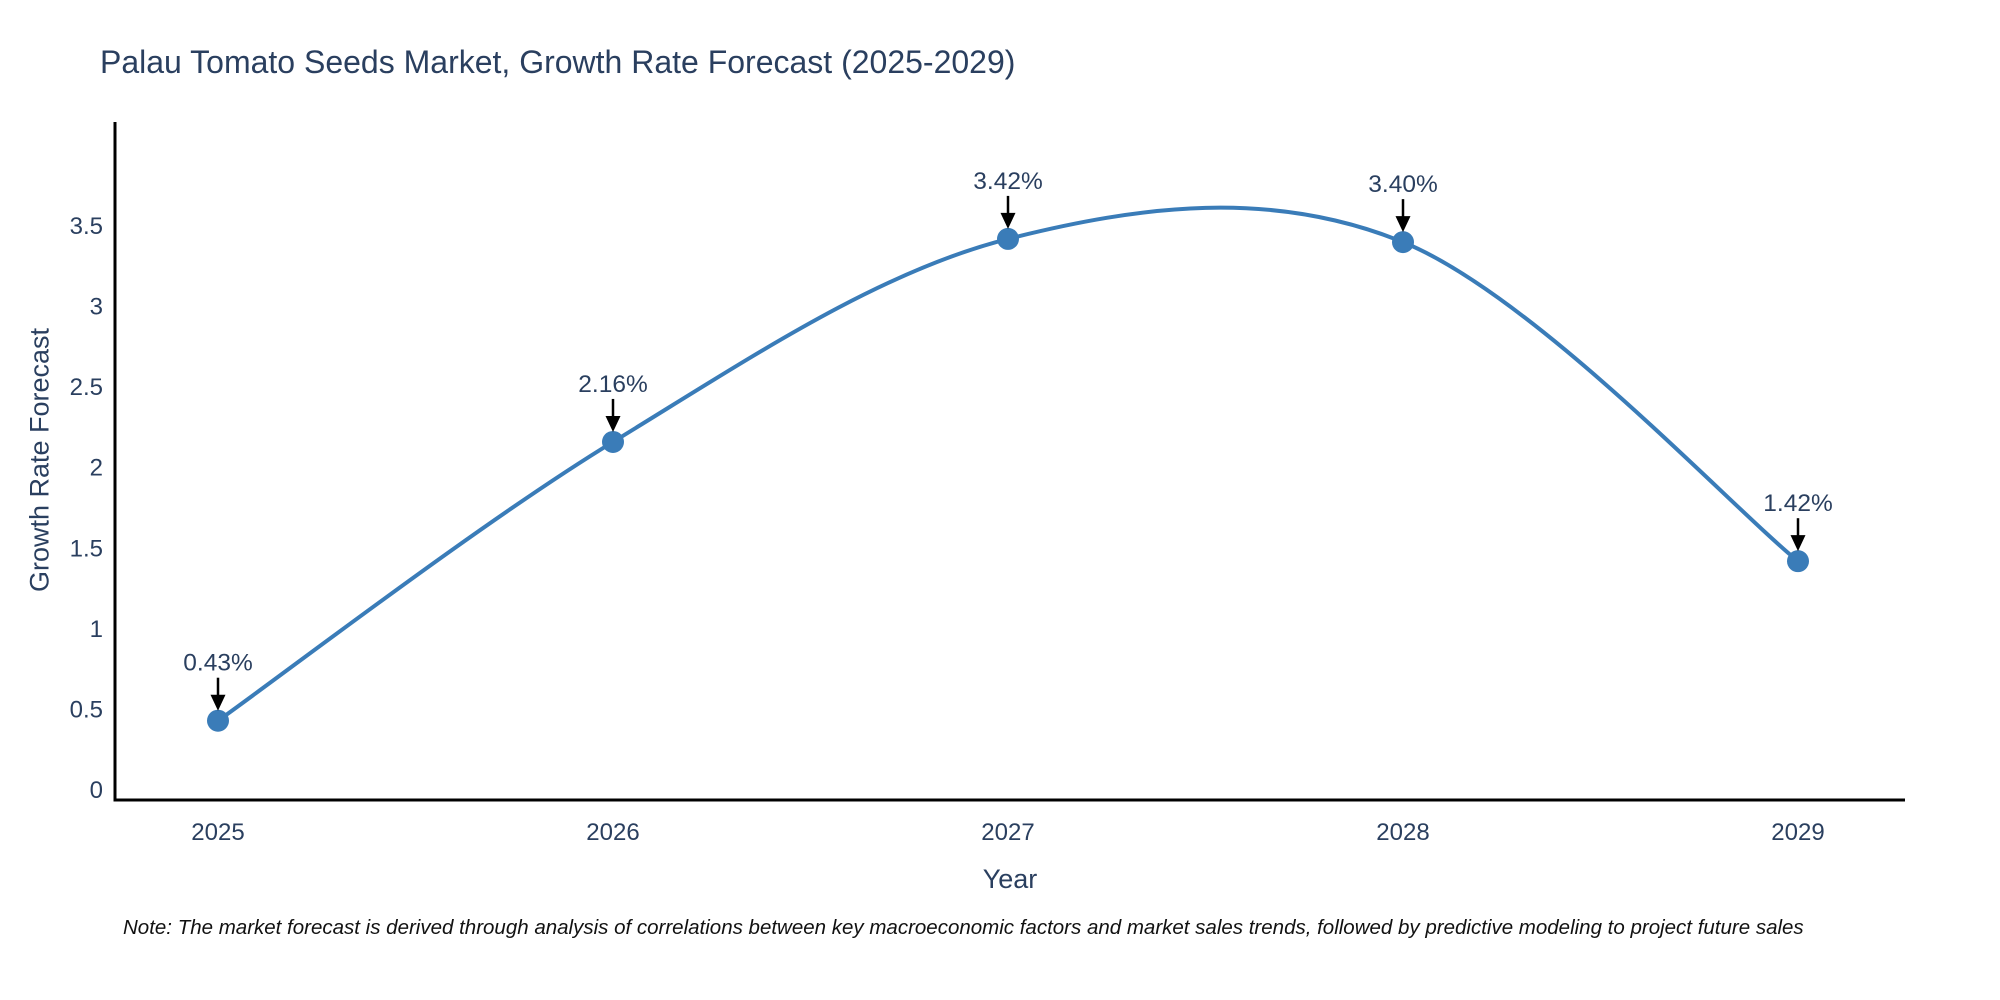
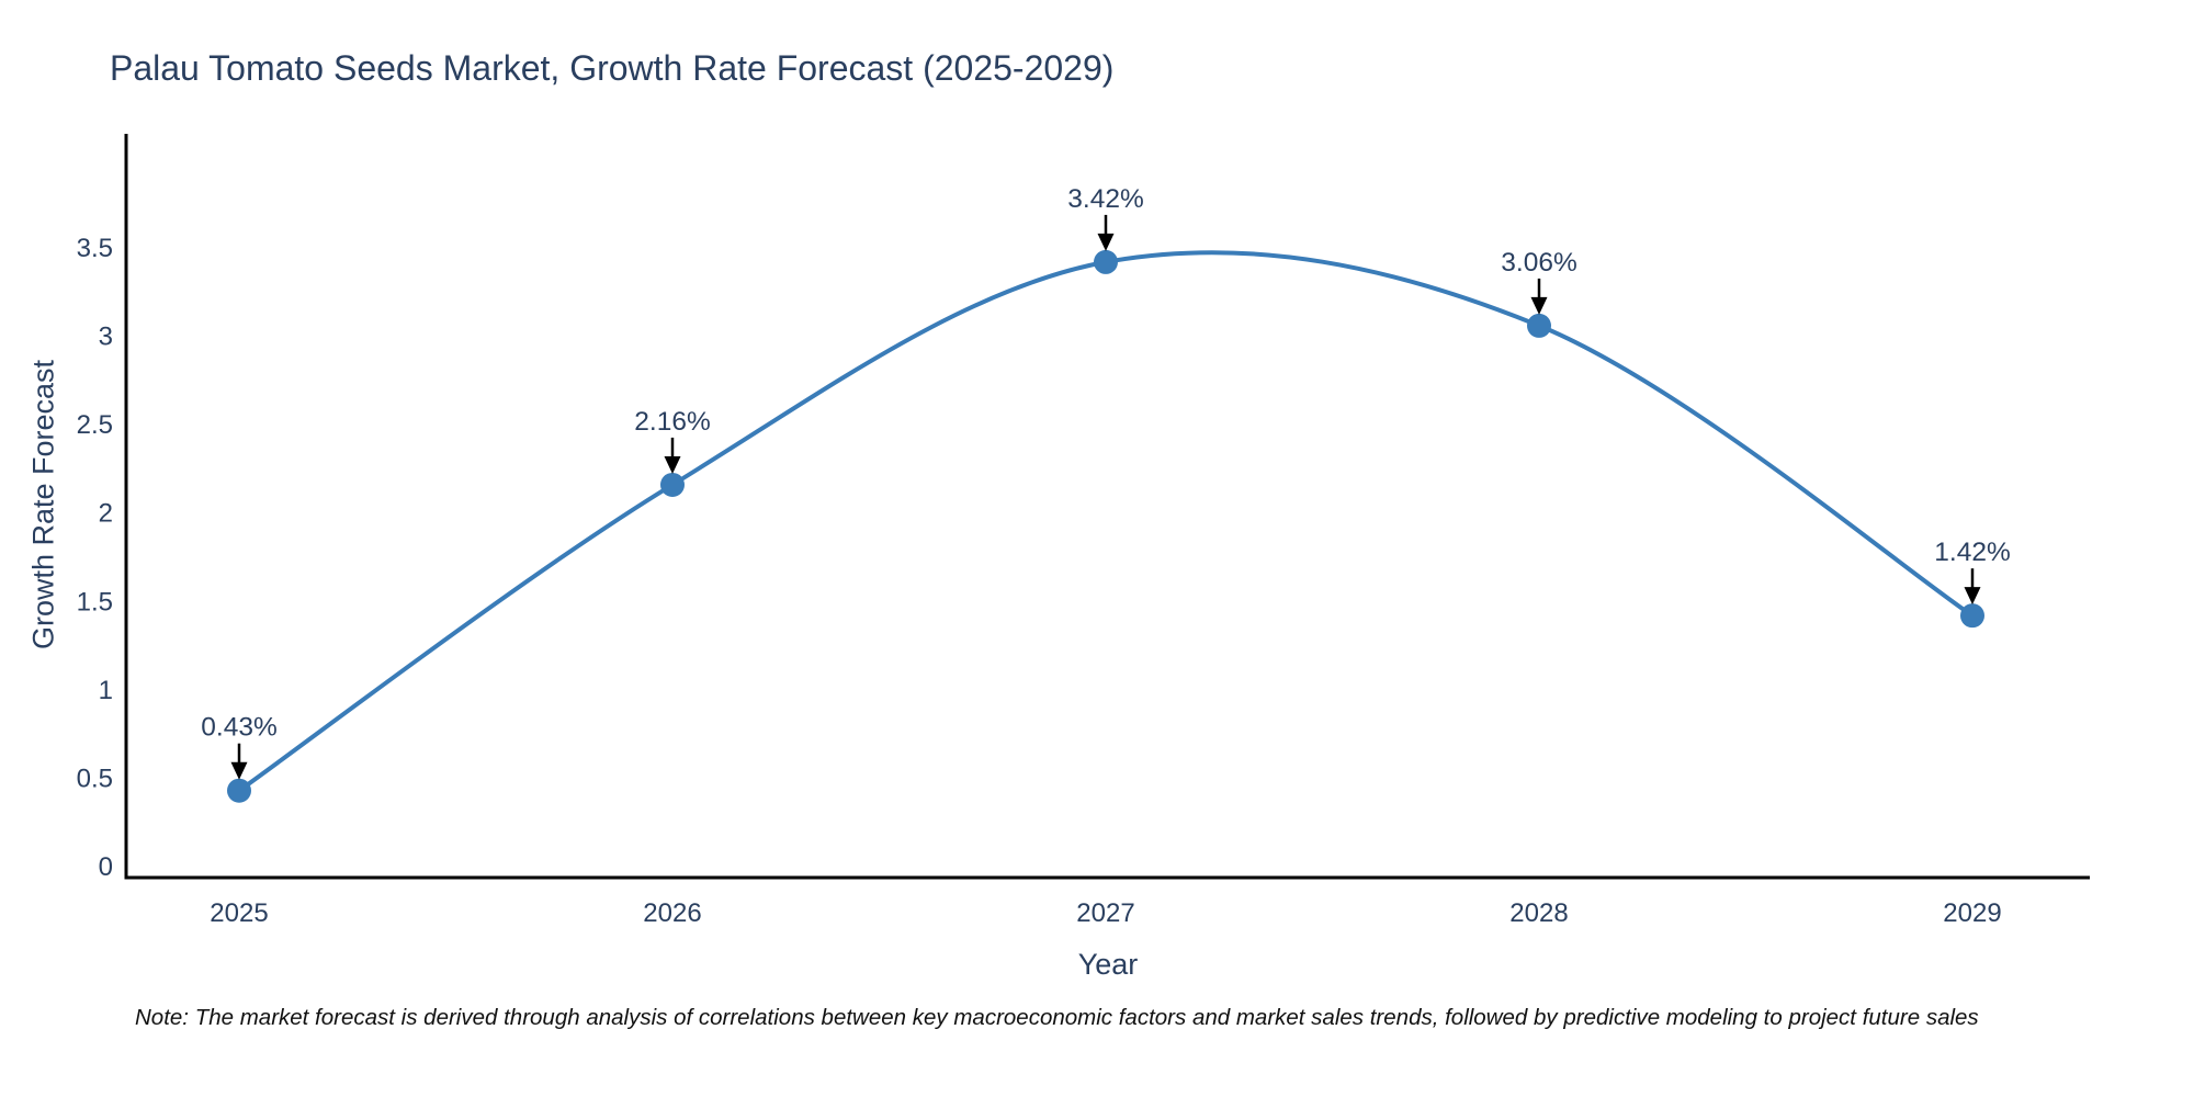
2028: 3.40% -> 3.06%
